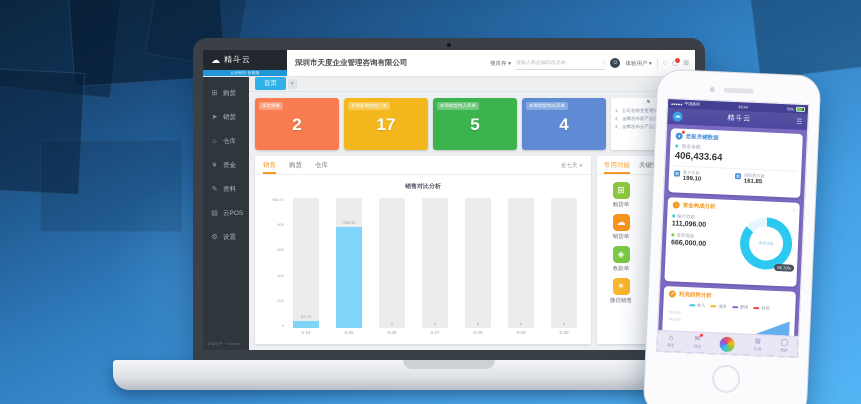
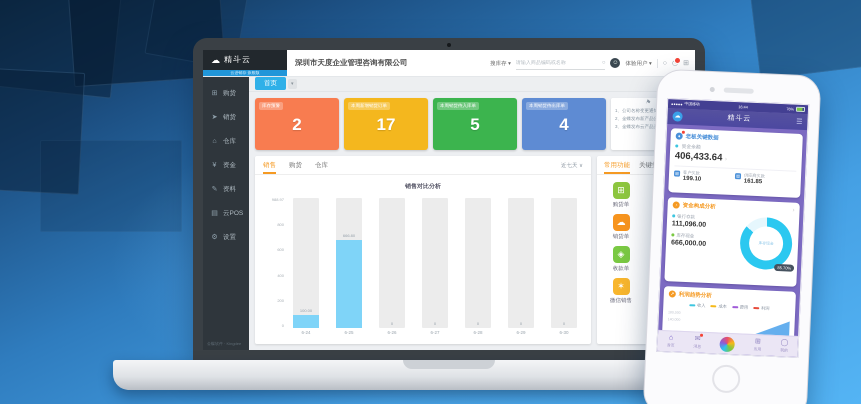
销售对比分析/6-24: 52.70 -> 100.00
销售对比分析/6-25: 768.30 -> 666.80
